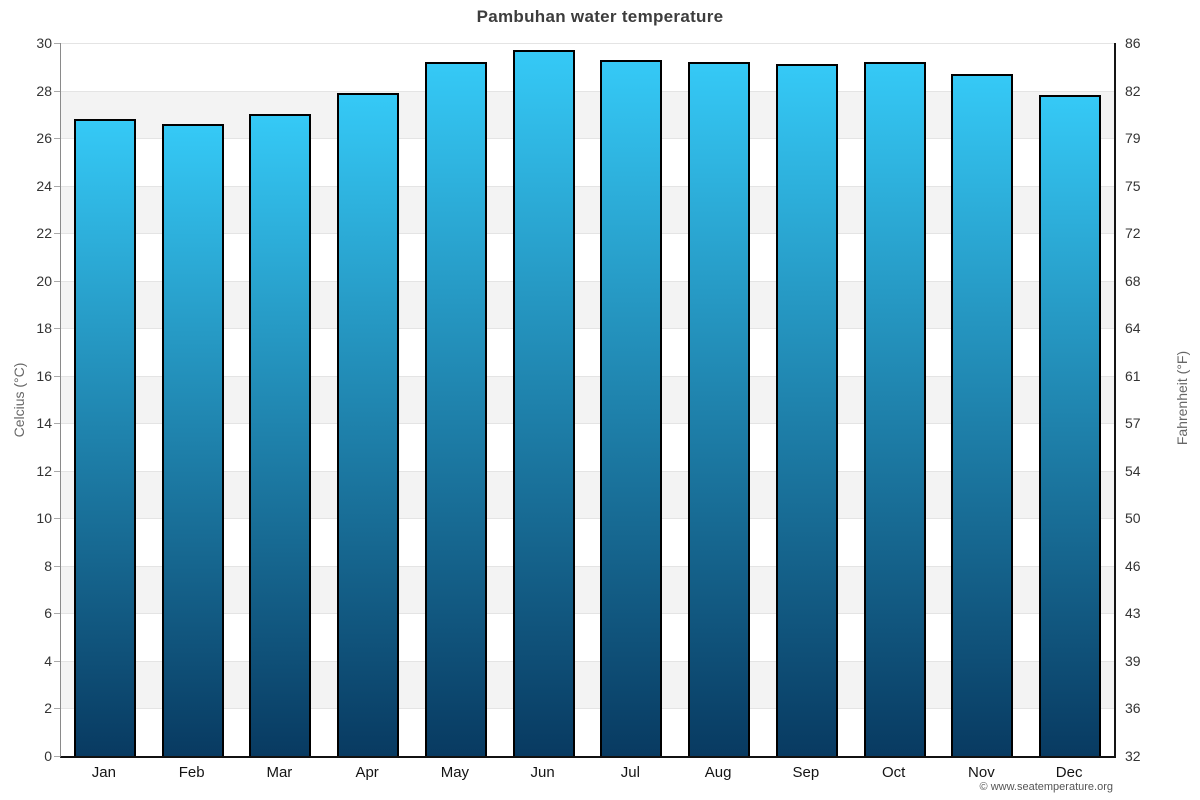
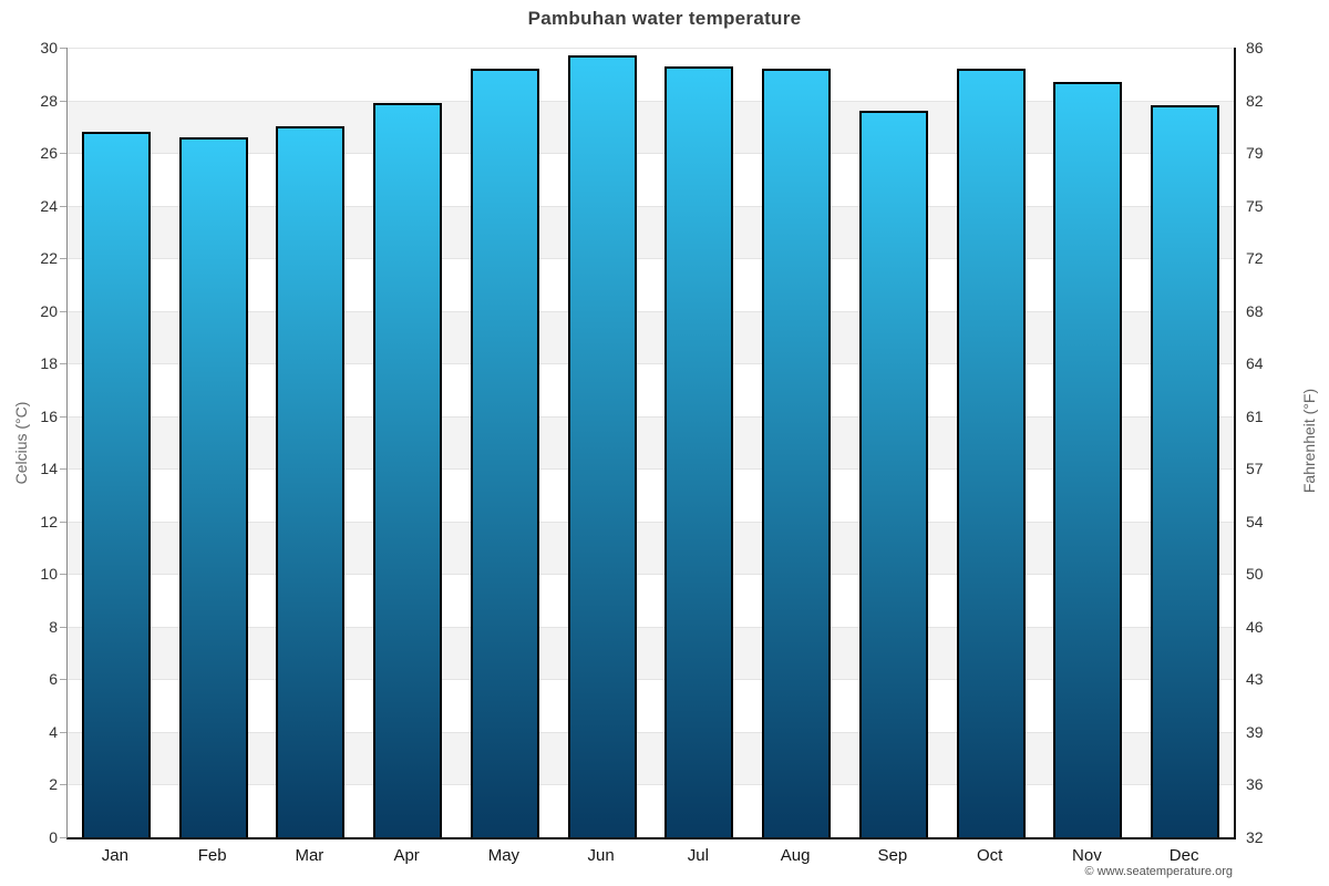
Sep: 29.1 -> 27.6
